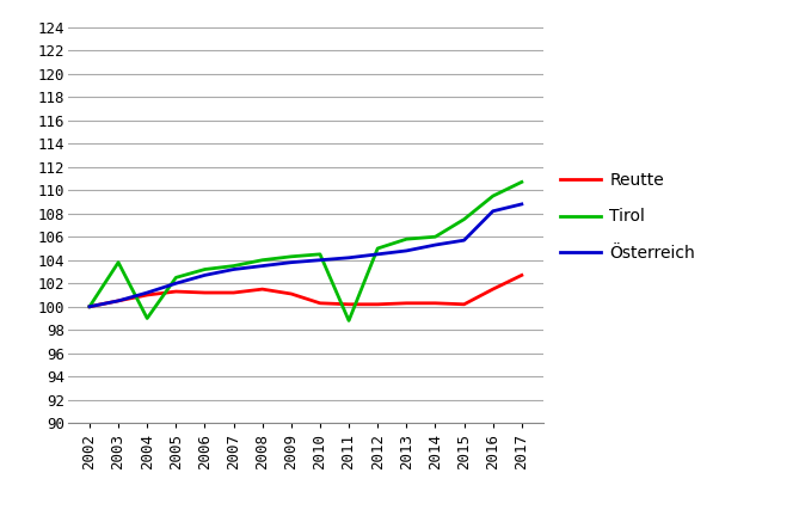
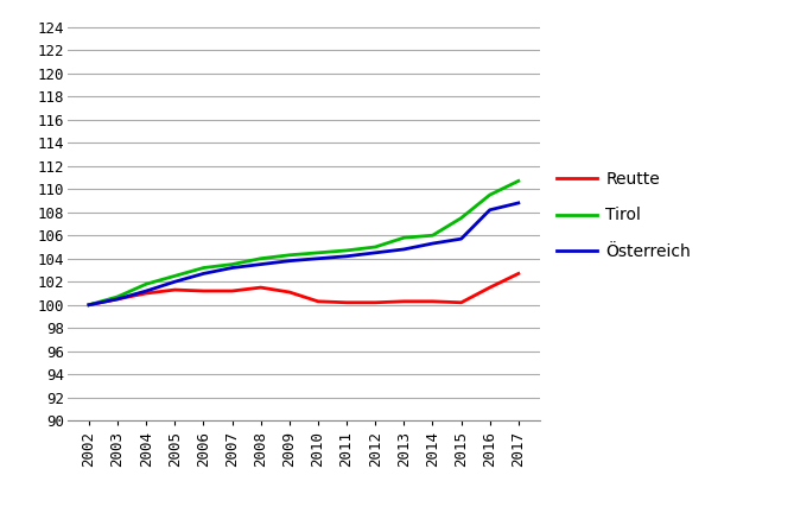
Tirol/2003: 103.8 -> 100.7
Tirol/2004: 99.0 -> 101.8
Tirol/2011: 98.8 -> 104.7
